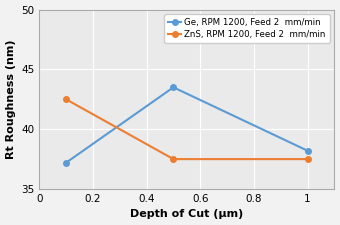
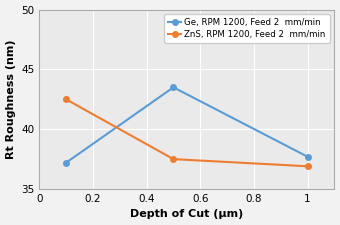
Ge, RPM 1200, Feed 2 mm/min/1: 38.2 -> 37.7
ZnS, RPM 1200, Feed 2 mm/min/1: 37.5 -> 36.9
